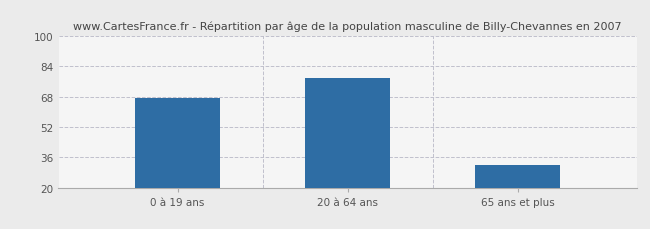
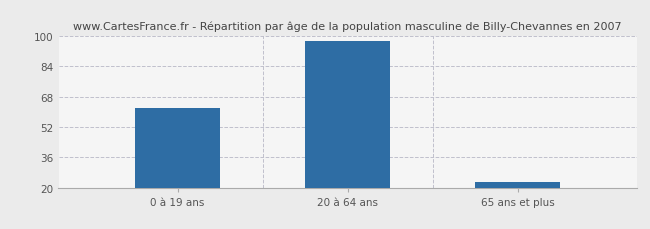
0 à 19 ans: 67 -> 62
20 à 64 ans: 78 -> 97
65 ans et plus: 32 -> 23
